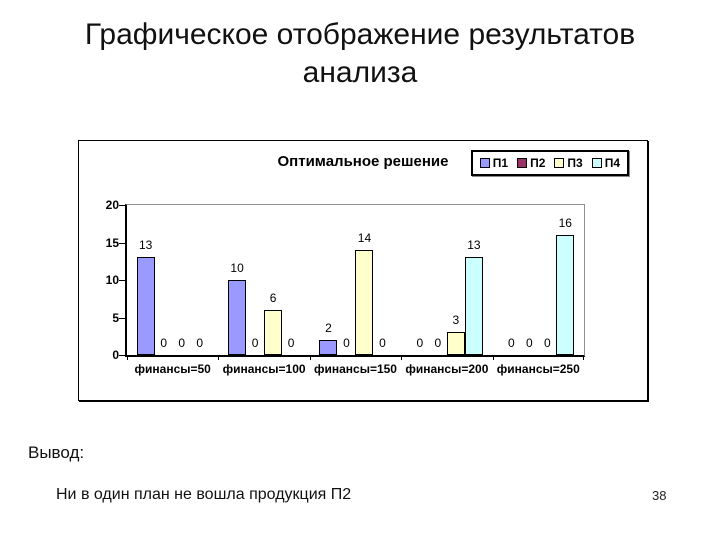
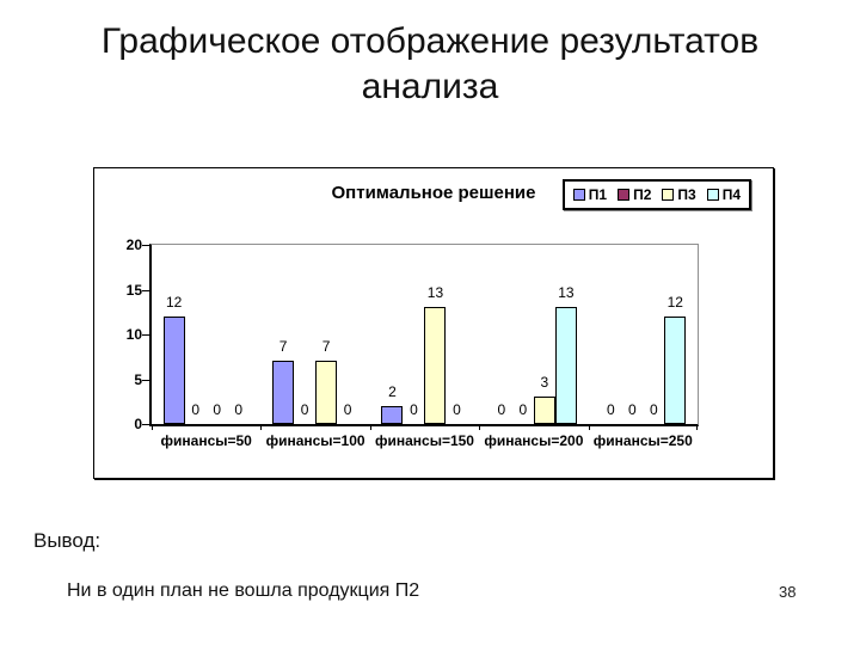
П1/финансы=50: 13 -> 12
П1/финансы=100: 10 -> 7
П3/финансы=100: 6 -> 7
П3/финансы=150: 14 -> 13
П4/финансы=250: 16 -> 12
